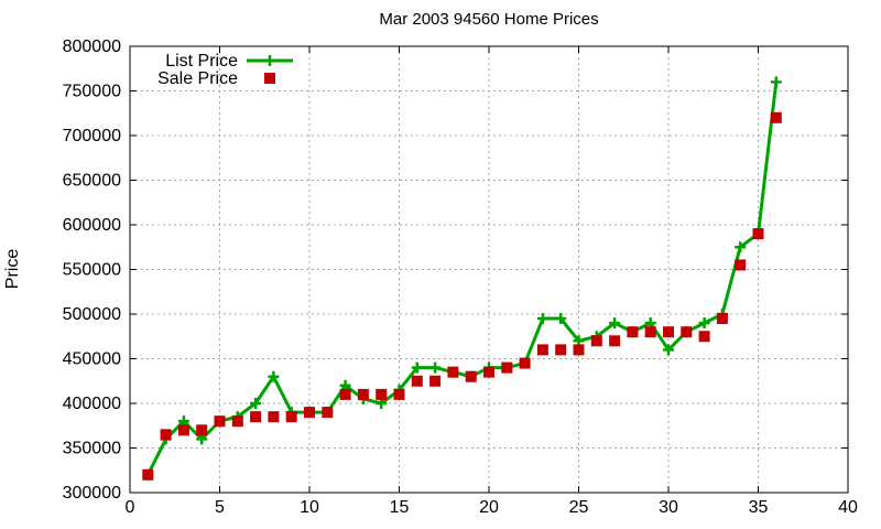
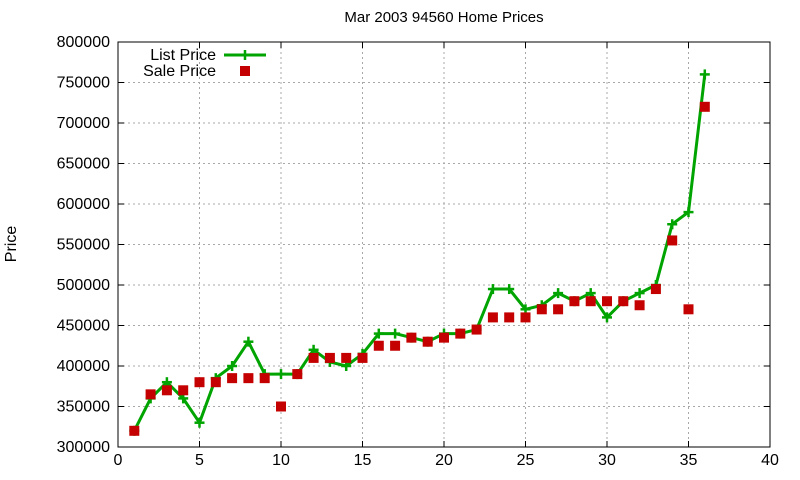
List Price/5: 380000 -> 330000
Sale Price/10: 390000 -> 350000
Sale Price/35: 590000 -> 470000
